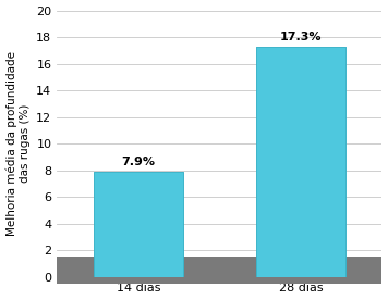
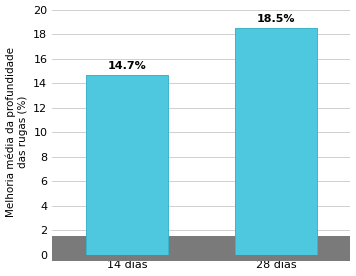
14 dias: 7.9% -> 14.7%
28 dias: 17.3% -> 18.5%
